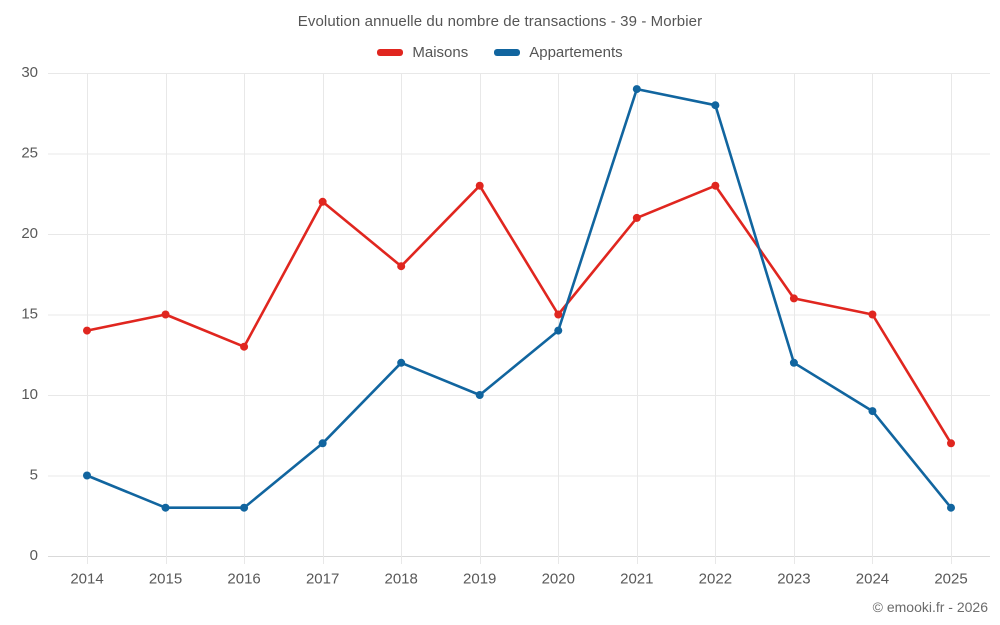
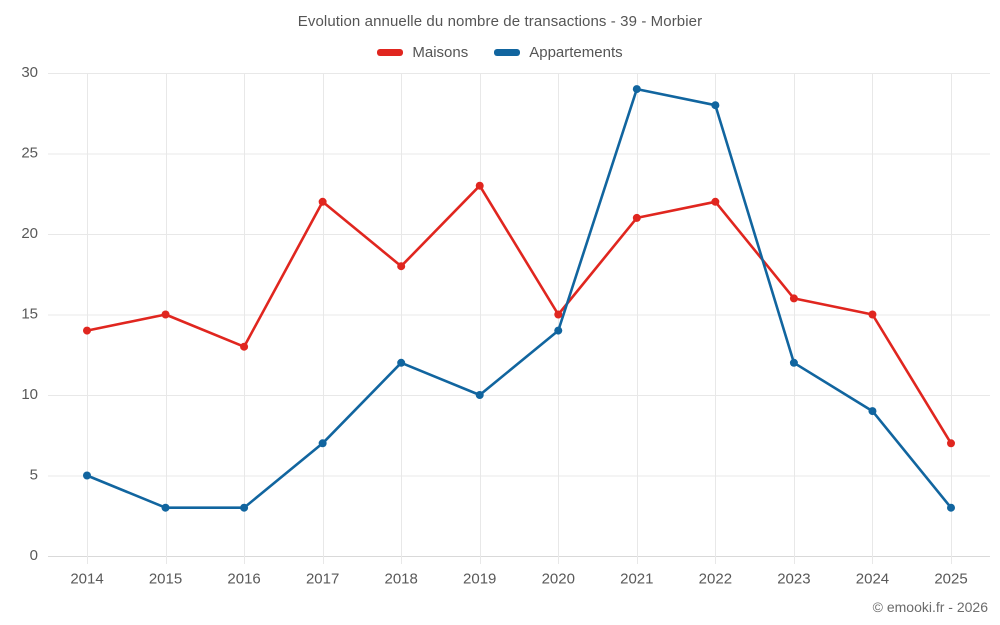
Maisons/2022: 23 -> 22
